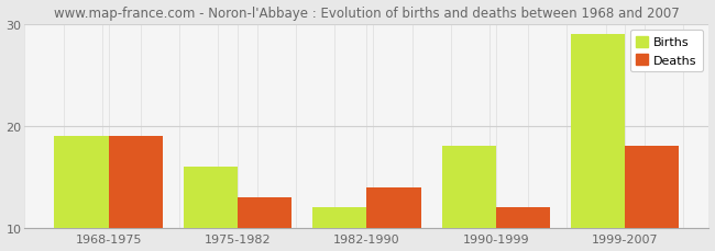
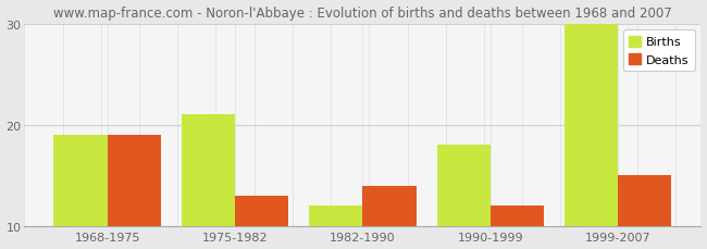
Births/1975-1982: 16 -> 21
Births/1999-2007: 29 -> 30
Deaths/1999-2007: 18 -> 15
